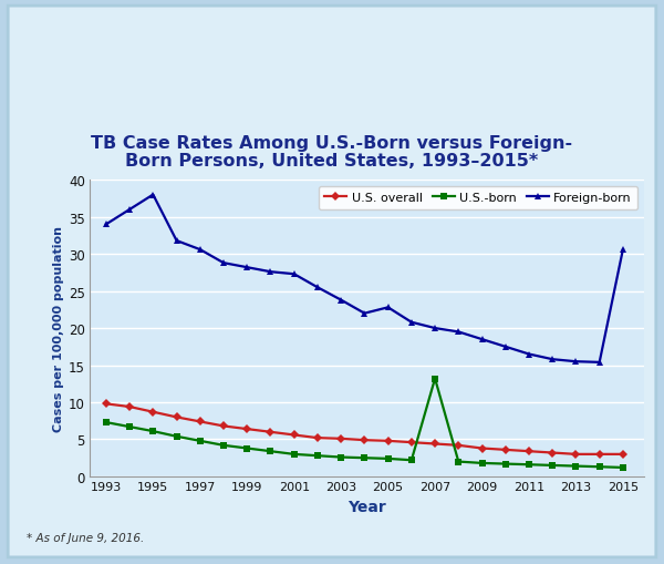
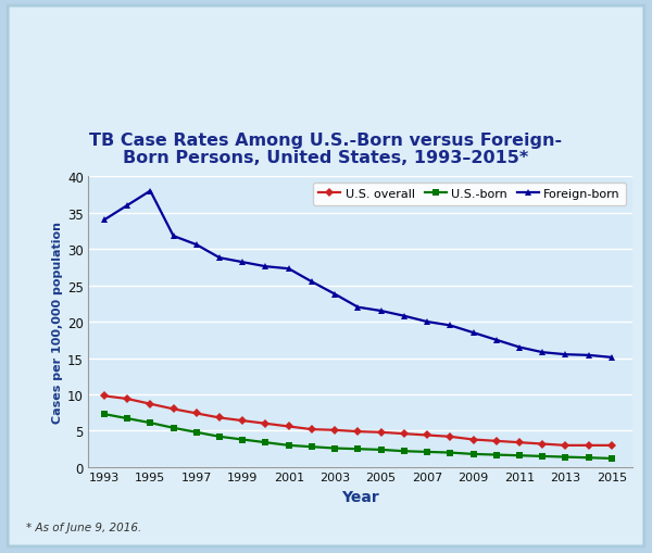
Foreign-born/2005: 22.8 -> 21.5
U.S.-born/2007: 13.2 -> 2.1
Foreign-born/2015: 30.6 -> 15.1
